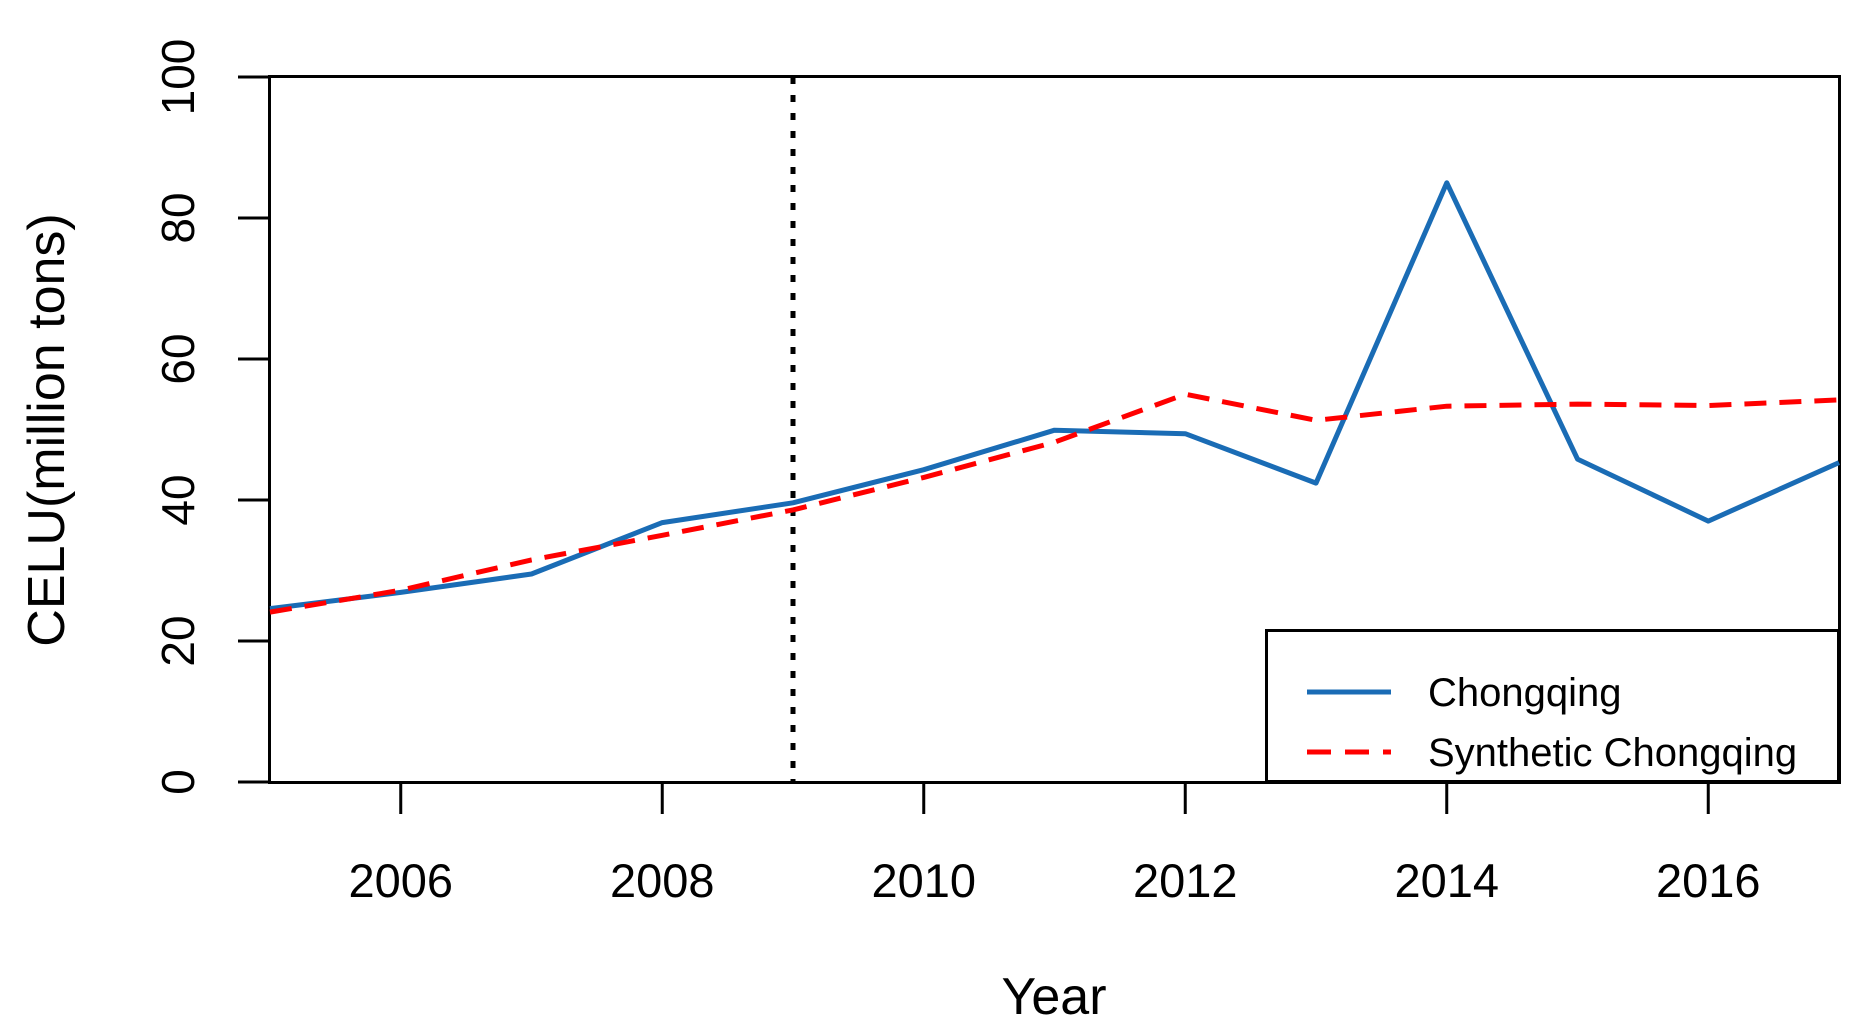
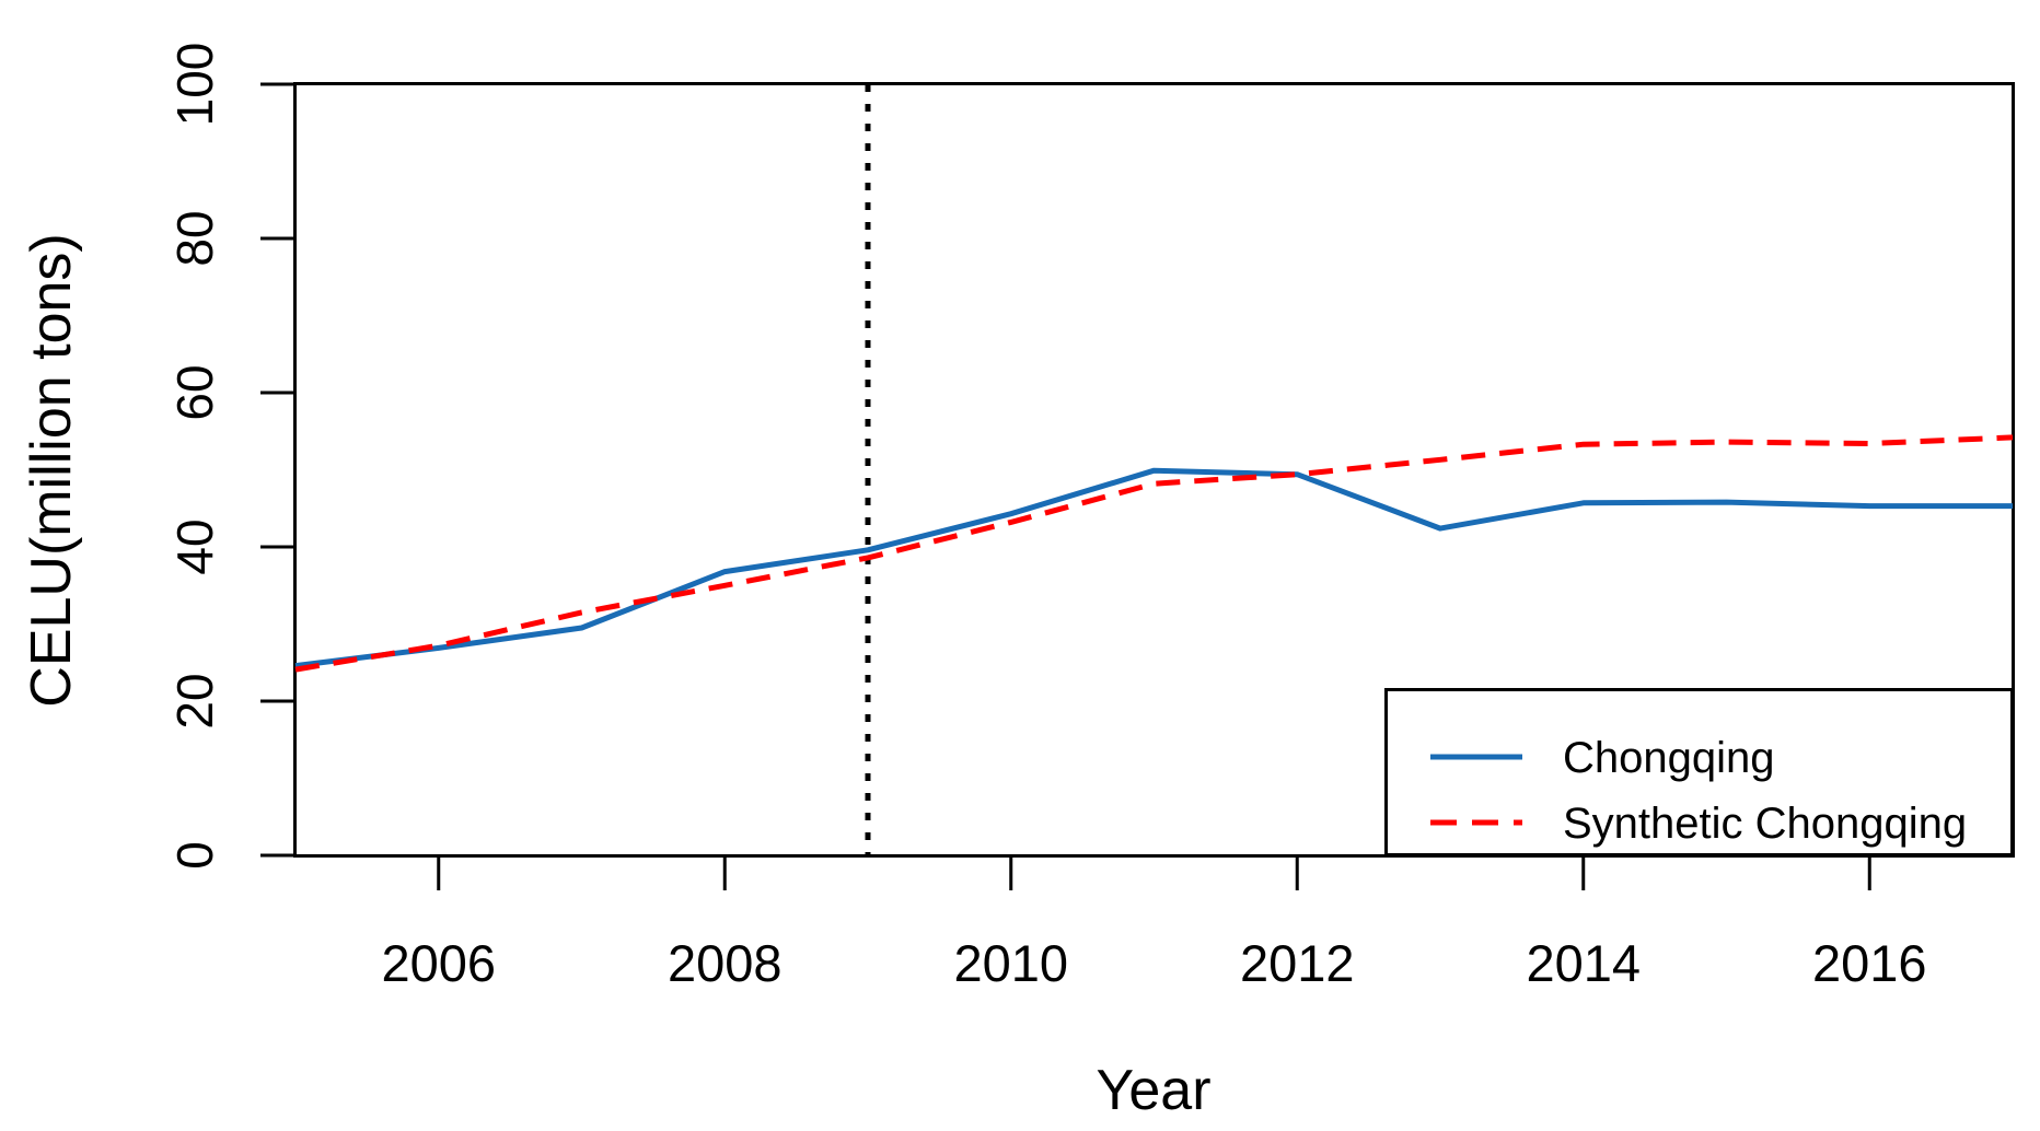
Synthetic Chongqing/2012: 55 -> 49
Chongqing/2014: 85 -> 46
Chongqing/2016: 37 -> 45
